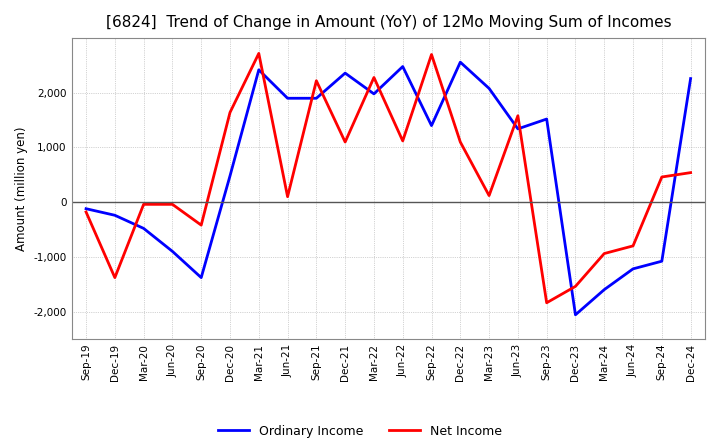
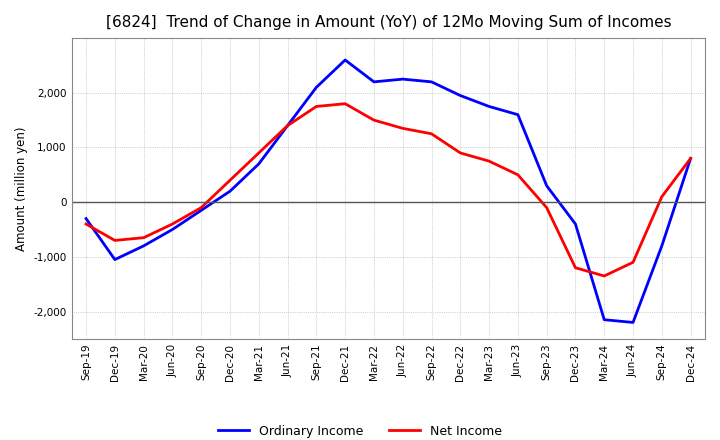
Ordinary Income/Sep-19: -120 -> -300
Net Income/Sep-19: -180 -> -400
Ordinary Income/Dec-19: -240 -> -1,050
Net Income/Dec-19: -1,380 -> -700
Ordinary Income/Mar-20: -480 -> -800
Net Income/Mar-20: -40 -> -650
Ordinary Income/Jun-20: -900 -> -500
Net Income/Jun-20: -40 -> -400
Ordinary Income/Sep-20: -1,380 -> -150
Net Income/Sep-20: -420 -> -100
Ordinary Income/Dec-20: 480 -> 200
Net Income/Dec-20: 1,640 -> 400
Ordinary Income/Mar-21: 2,420 -> 700
Net Income/Mar-21: 2,720 -> 900
Ordinary Income/Jun-21: 1,900 -> 1,400
Net Income/Jun-21: 100 -> 1,400
Ordinary Income/Sep-21: 1,900 -> 2,100
Net Income/Sep-21: 2,220 -> 1,750
Ordinary Income/Dec-21: 2,360 -> 2,600
Net Income/Dec-21: 1,100 -> 1,800
Ordinary Income/Mar-22: 1,980 -> 2,200
Net Income/Mar-22: 2,280 -> 1,500
Ordinary Income/Jun-22: 2,480 -> 2,250
Net Income/Jun-22: 1,120 -> 1,350
Ordinary Income/Sep-22: 1,400 -> 2,200
Net Income/Sep-22: 2,700 -> 1,250
Ordinary Income/Dec-22: 2,560 -> 1,950
Net Income/Dec-22: 1,100 -> 900
Ordinary Income/Mar-23: 2,080 -> 1,750
Net Income/Mar-23: 120 -> 750
Ordinary Income/Jun-23: 1,340 -> 1,600
Net Income/Jun-23: 1,580 -> 500
Ordinary Income/Sep-23: 1,520 -> 300
Net Income/Sep-23: -1,840 -> -100
Ordinary Income/Dec-23: -2,060 -> -400
Net Income/Dec-23: -1,540 -> -1,200
Ordinary Income/Mar-24: -1,600 -> -2,150
Net Income/Mar-24: -940 -> -1,350
Ordinary Income/Jun-24: -1,220 -> -2,200
Net Income/Jun-24: -800 -> -1,100
Ordinary Income/Sep-24: -1,080 -> -800
Net Income/Sep-24: 460 -> 100
Ordinary Income/Dec-24: 2,260 -> 800
Net Income/Dec-24: 540 -> 800
